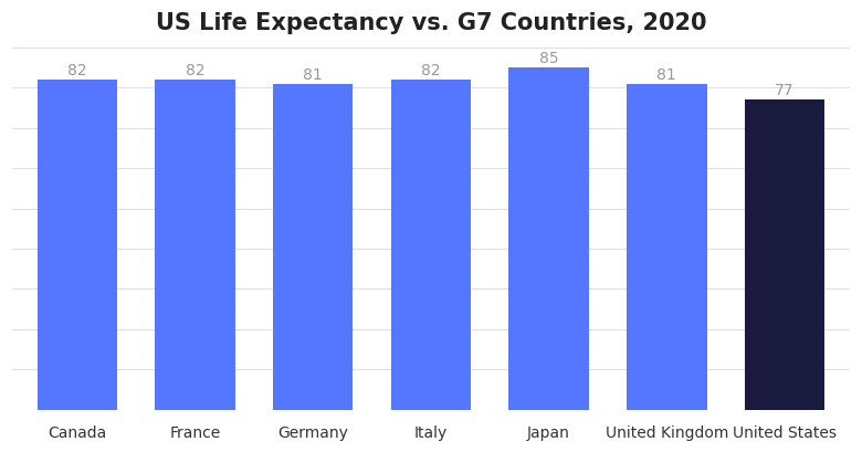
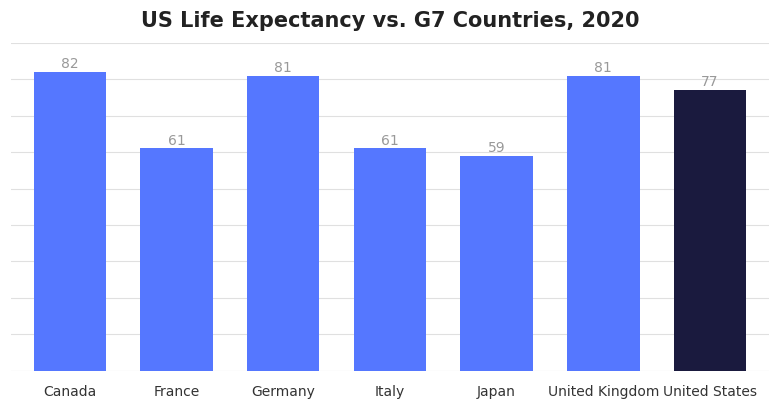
France: 82 -> 61
Italy: 82 -> 61
Japan: 85 -> 59
